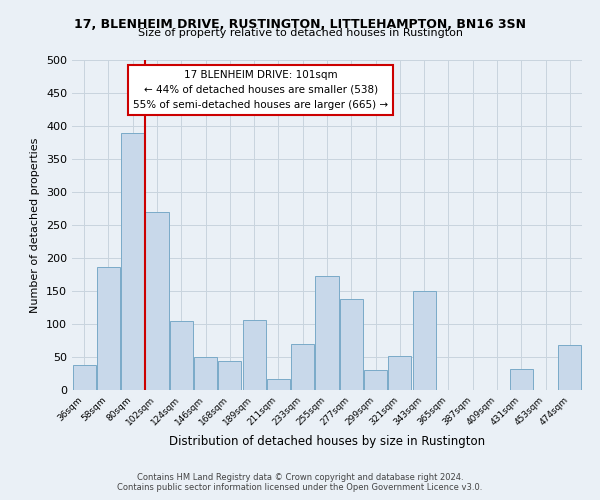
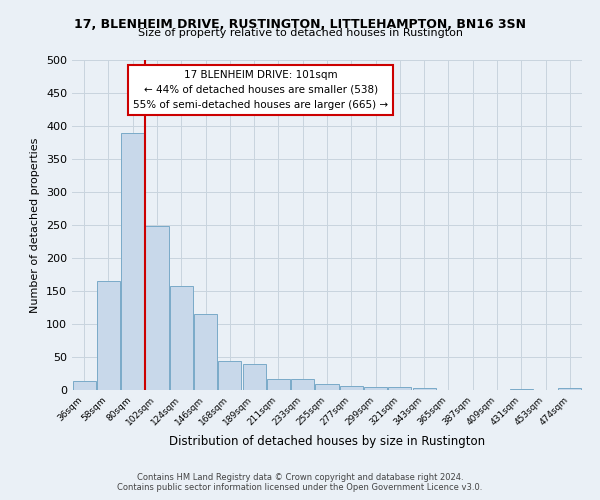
36sqm: 38 -> 13
58sqm: 186 -> 165
102sqm: 270 -> 248
124sqm: 104 -> 157
146sqm: 50 -> 115
189sqm: 106 -> 40
233sqm: 70 -> 16
255sqm: 172 -> 9
277sqm: 138 -> 6
299sqm: 30 -> 5
321sqm: 52 -> 4
343sqm: 150 -> 3
431sqm: 32 -> 2
474sqm: 68 -> 3
